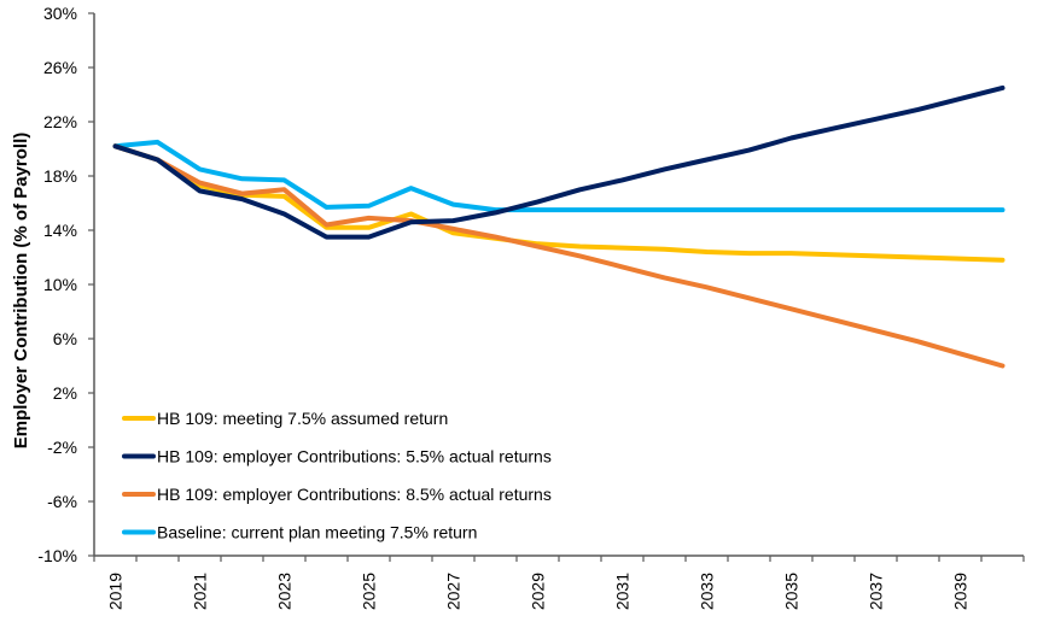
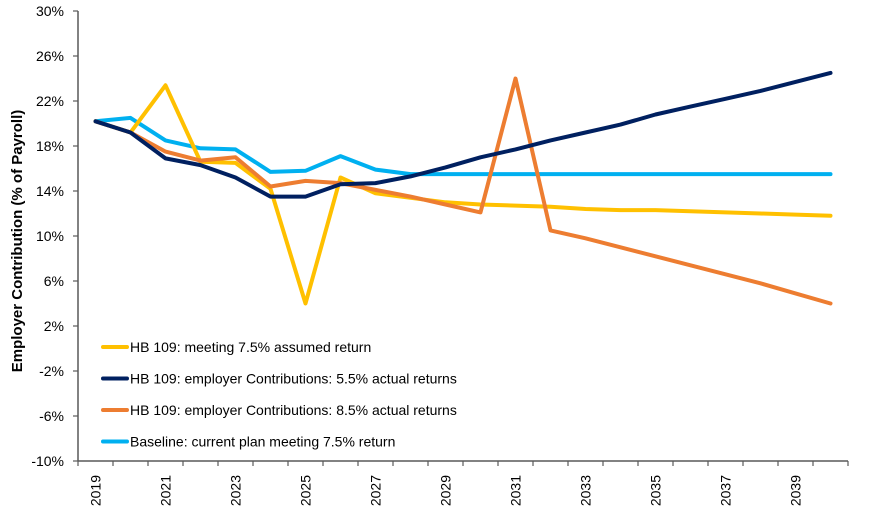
HB 109: meeting 7.5% assumed return/2021: 17.3% -> 23.4%
HB 109: meeting 7.5% assumed return/2025: 14.2% -> 4.0%
HB 109: employer Contributions: 8.5% actual returns/2031: 11.3% -> 24.0%
